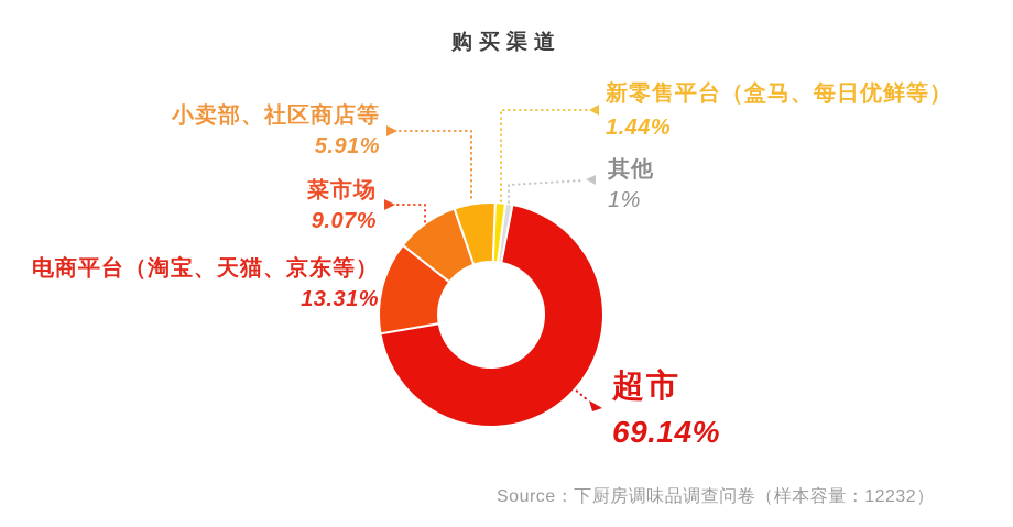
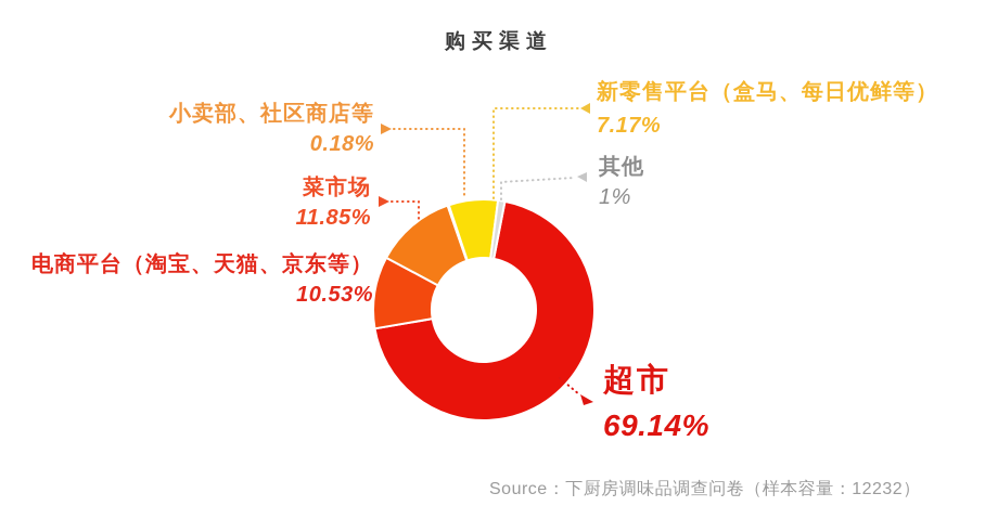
电商平台（淘宝、天猫、京东等）: 13.31% -> 10.53%
菜市场: 9.07% -> 11.85%
小卖部、社区商店等: 5.91% -> 0.18%
新零售平台（盒马、每日优鲜等）: 1.44% -> 7.17%
